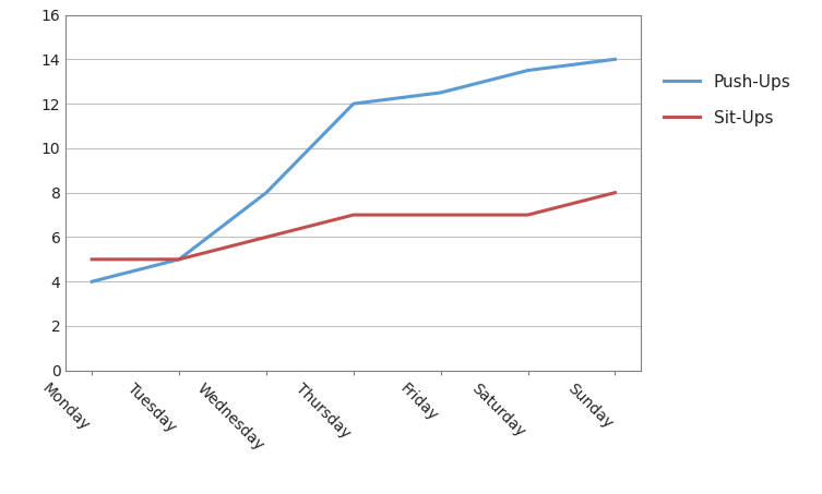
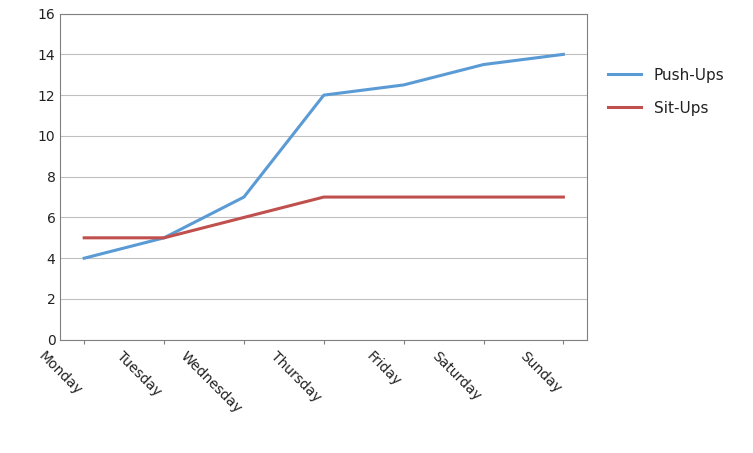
Push-Ups/Wednesday: 8.0 -> 7.0
Sit-Ups/Sunday: 8 -> 7
